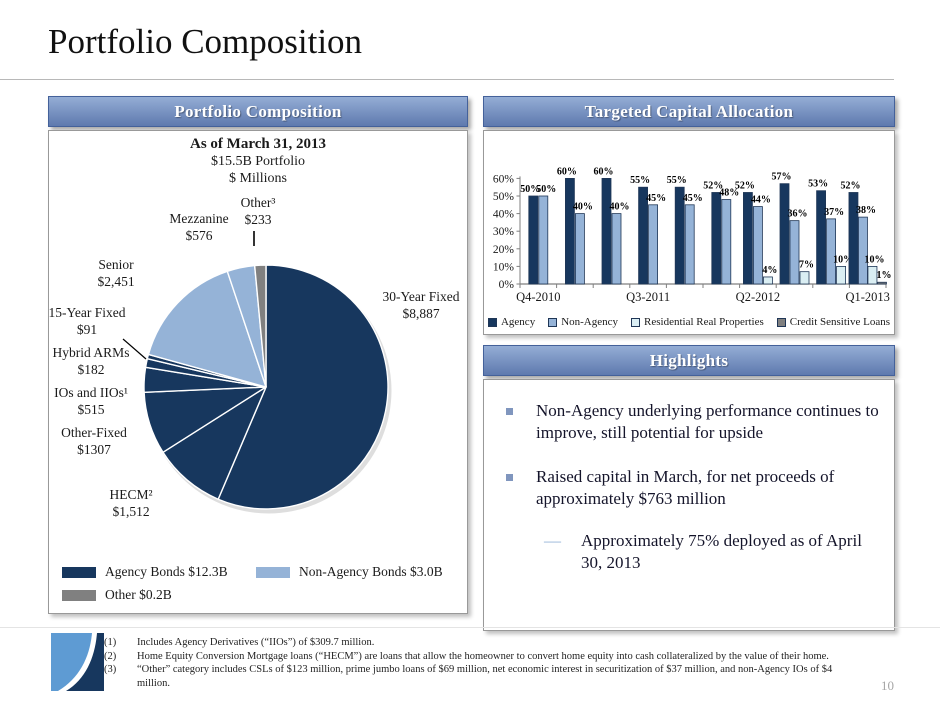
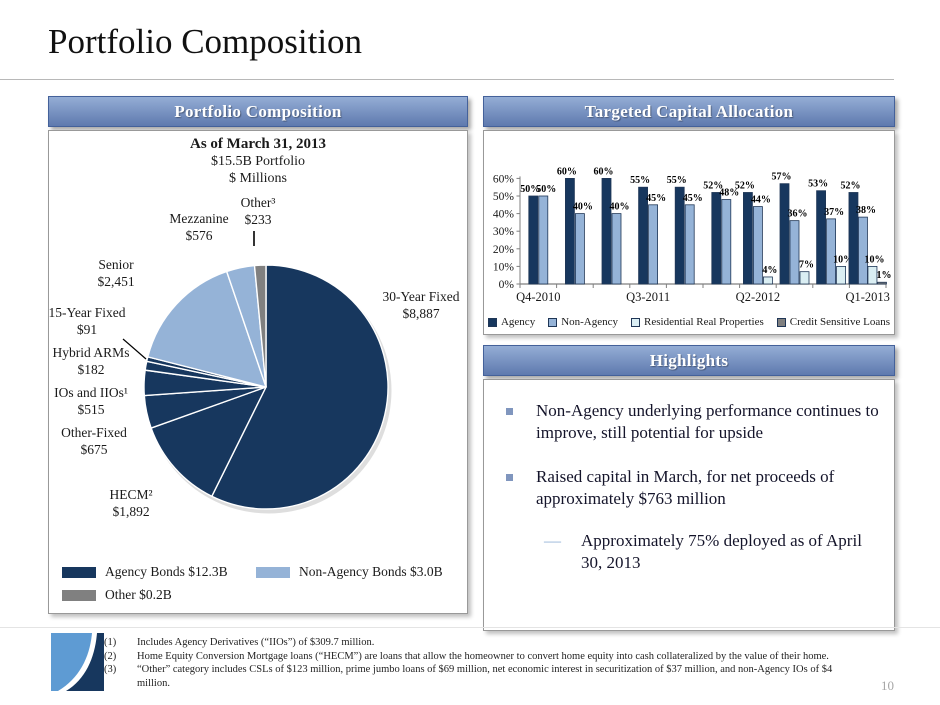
Portfolio Composition/HECM²: $1,512 -> $1,892
Portfolio Composition/Other-Fixed: $1307 -> $675
